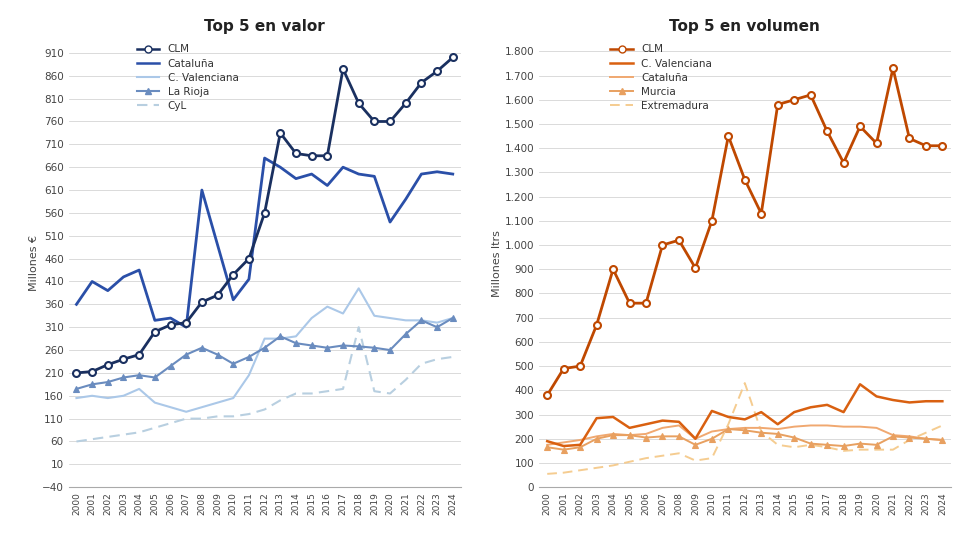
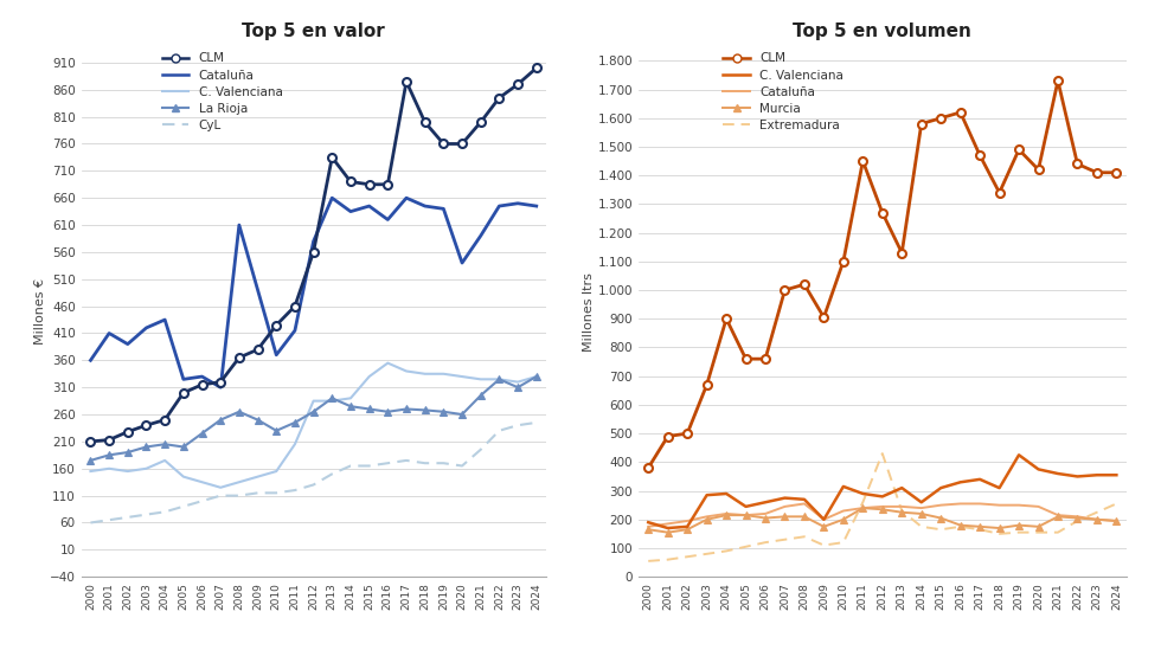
Top 5 en valor/Cataluña/2012: 680 -> 580
Top 5 en valor/C. Valenciana/2018: 395 -> 335
Top 5 en valor/CyL/2018: 310 -> 170
